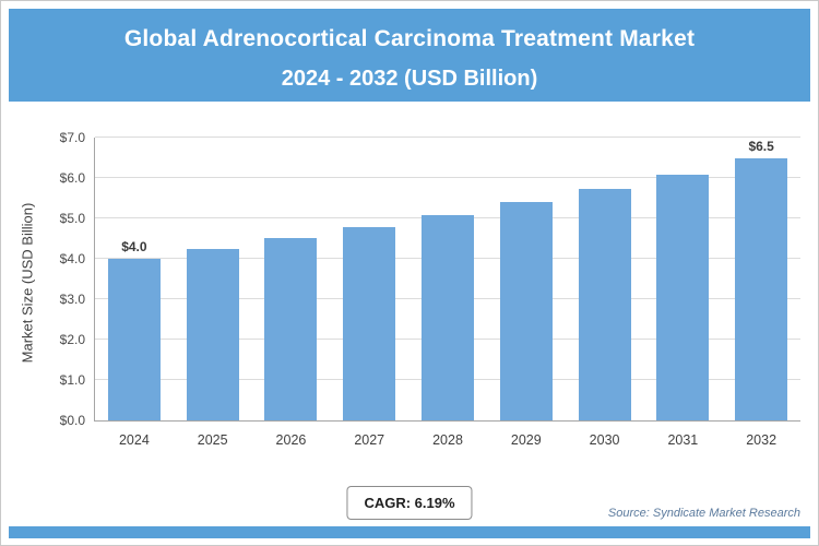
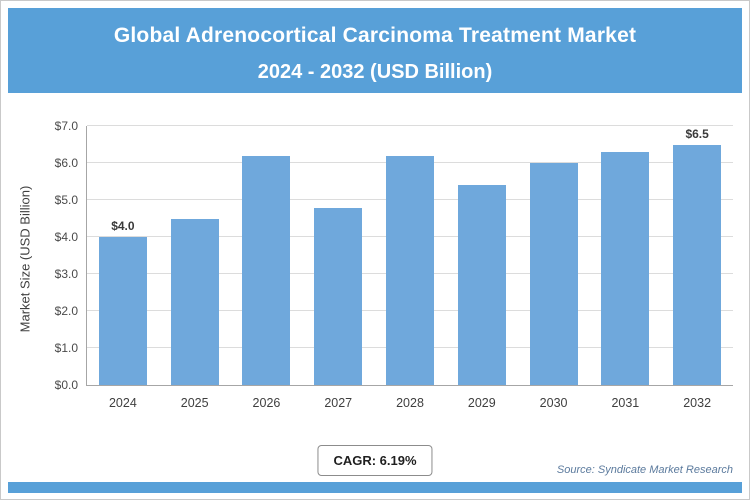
2025: $4.2 -> $4.5
2026: $4.5 -> $6.2
2028: $5.1 -> $6.2
2030: $5.7 -> $6.0
2031: $6.1 -> $6.3
